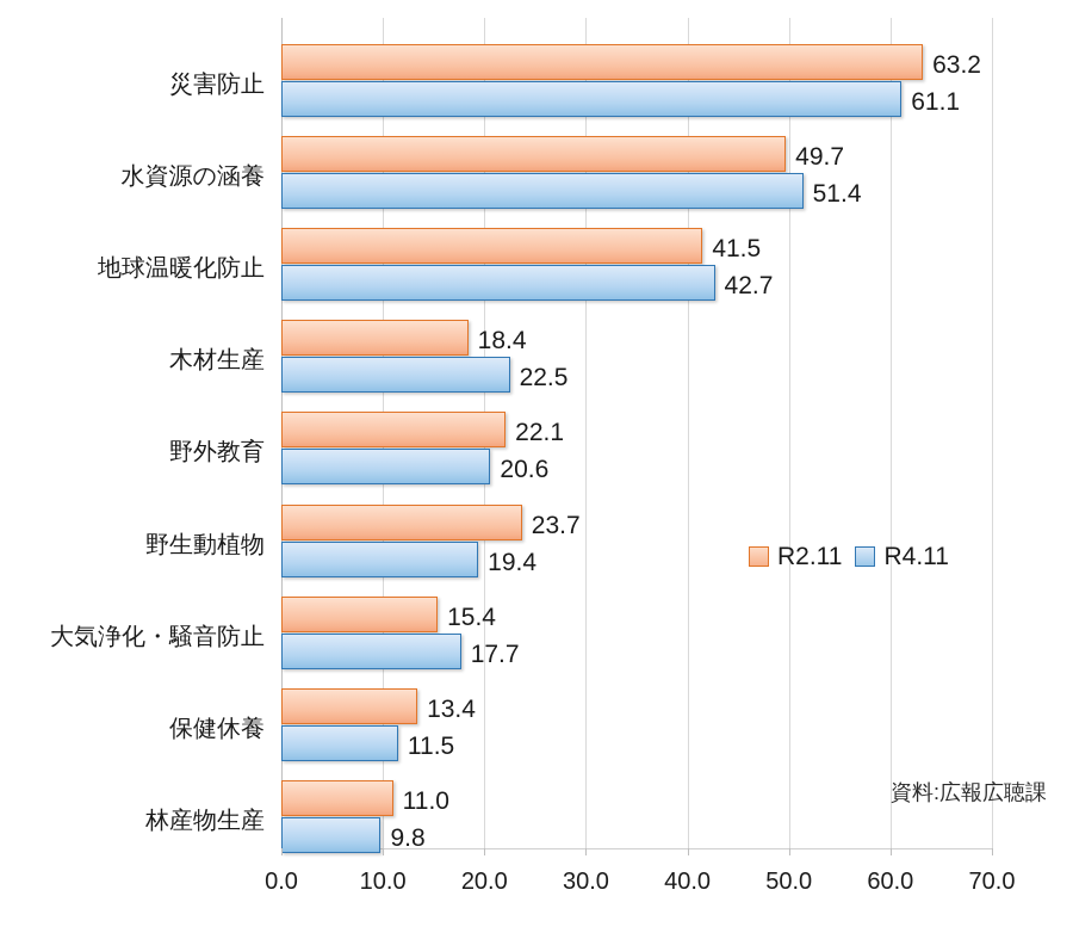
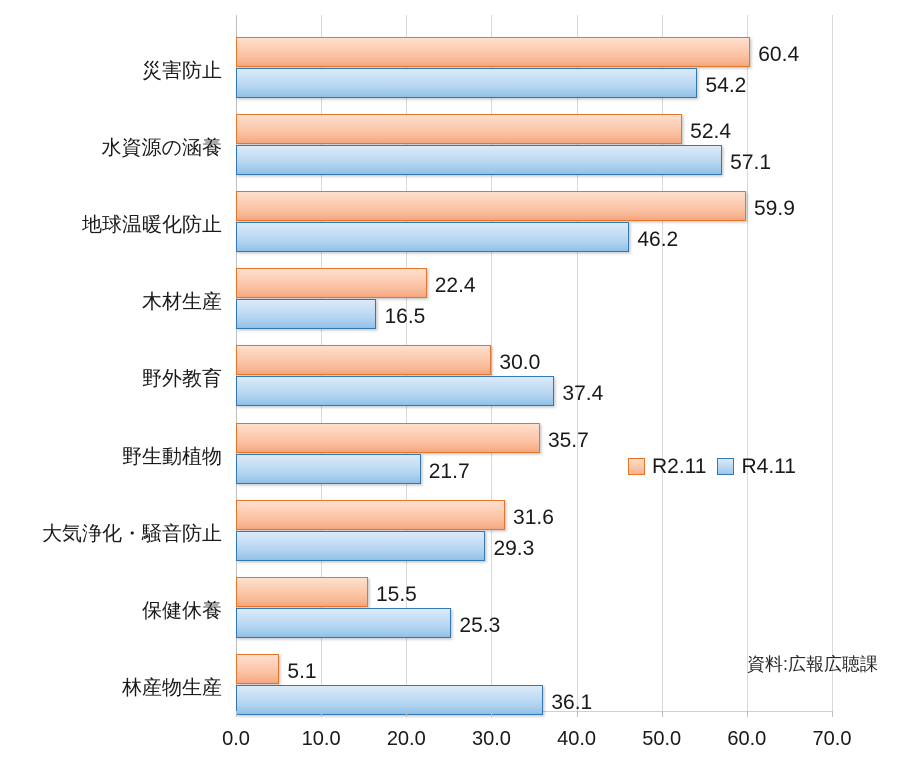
R2.11/災害防止: 63.2 -> 60.4
R4.11/災害防止: 61.1 -> 54.2
R2.11/水資源の涵養: 49.7 -> 52.4
R4.11/水資源の涵養: 51.4 -> 57.1
R2.11/地球温暖化防止: 41.5 -> 59.9
R4.11/地球温暖化防止: 42.7 -> 46.2
R2.11/木材生産: 18.4 -> 22.4
R4.11/木材生産: 22.5 -> 16.5
R2.11/野外教育: 22.1 -> 30.0
R4.11/野外教育: 20.6 -> 37.4
R2.11/野生動植物: 23.7 -> 35.7
R4.11/野生動植物: 19.4 -> 21.7
R2.11/大気浄化・騒音防止: 15.4 -> 31.6
R4.11/大気浄化・騒音防止: 17.7 -> 29.3
R2.11/保健休養: 13.4 -> 15.5
R4.11/保健休養: 11.5 -> 25.3
R2.11/林産物生産: 11.0 -> 5.1
R4.11/林産物生産: 9.8 -> 36.1
